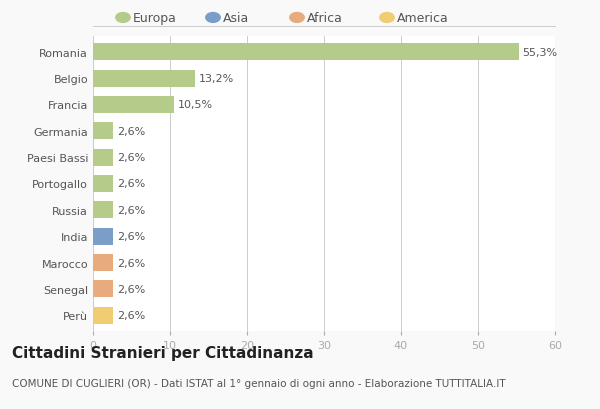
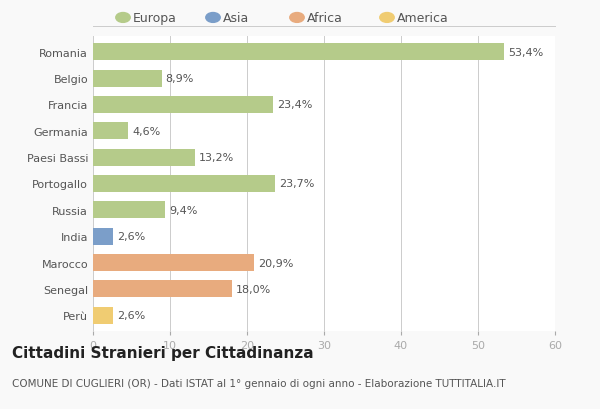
Romania: 55,3% -> 53,4%
Belgio: 13,2% -> 8,9%
Francia: 10,5% -> 23,4%
Germania: 2,6% -> 4,6%
Paesi Bassi: 2,6% -> 13,2%
Portogallo: 2,6% -> 23,7%
Russia: 2,6% -> 9,4%
Marocco: 2,6% -> 20,9%
Senegal: 2,6% -> 18,0%
